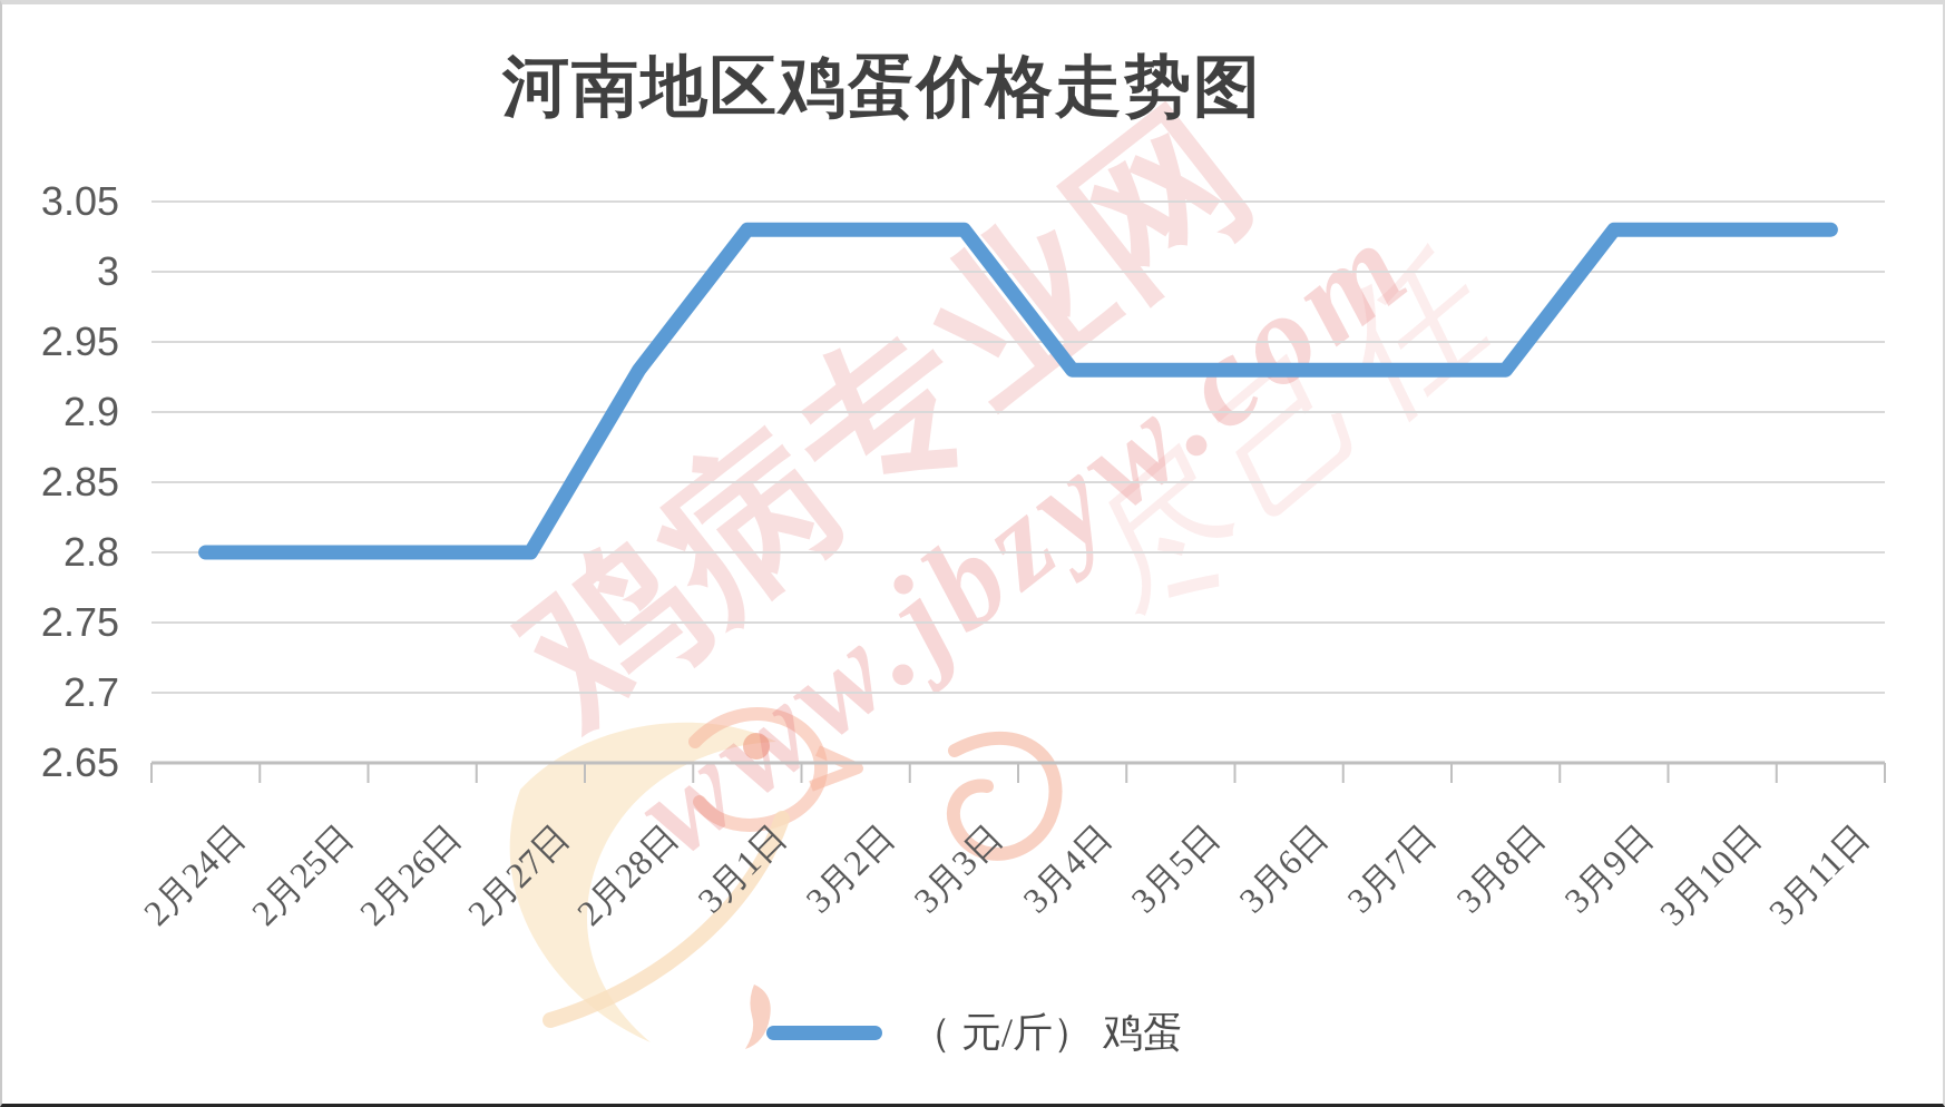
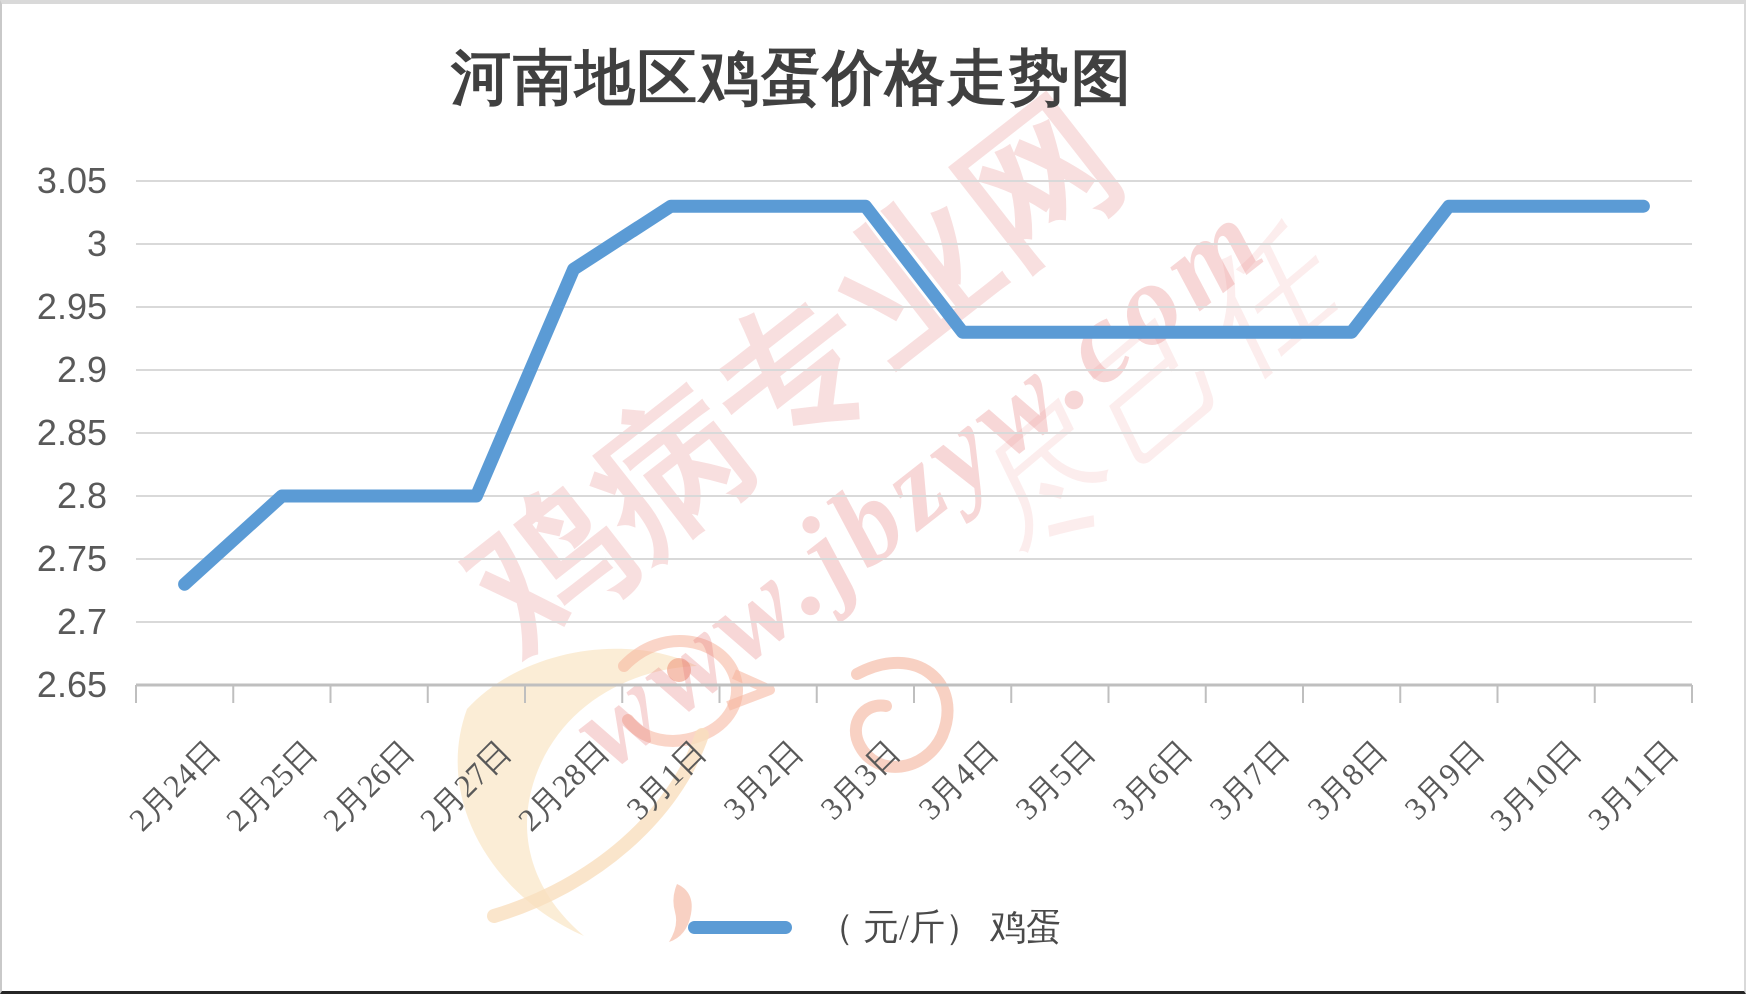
2月24日: 2.80 -> 2.73
2月28日: 2.93 -> 2.98
